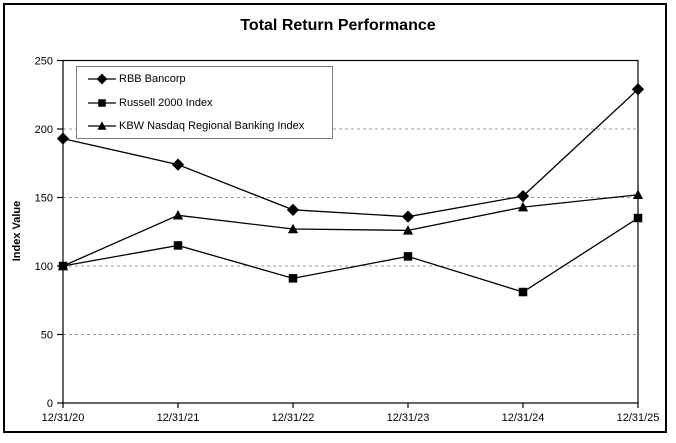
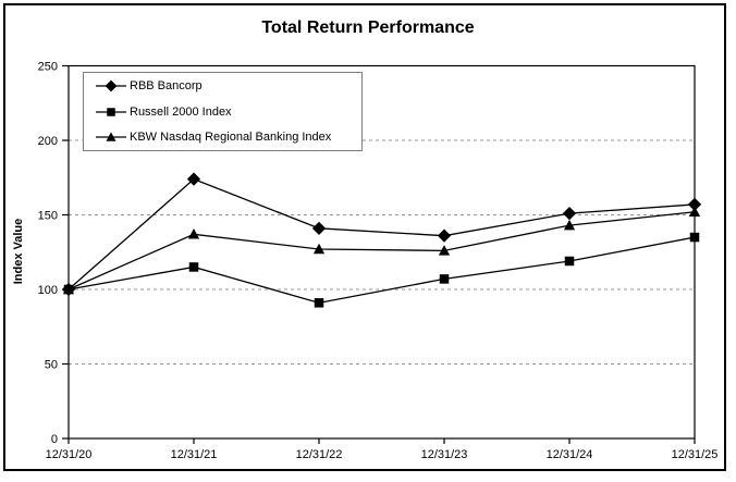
RBB Bancorp/12/31/20: 193 -> 100
Russell 2000 Index/12/31/24: 81 -> 119
RBB Bancorp/12/31/25: 229 -> 157
